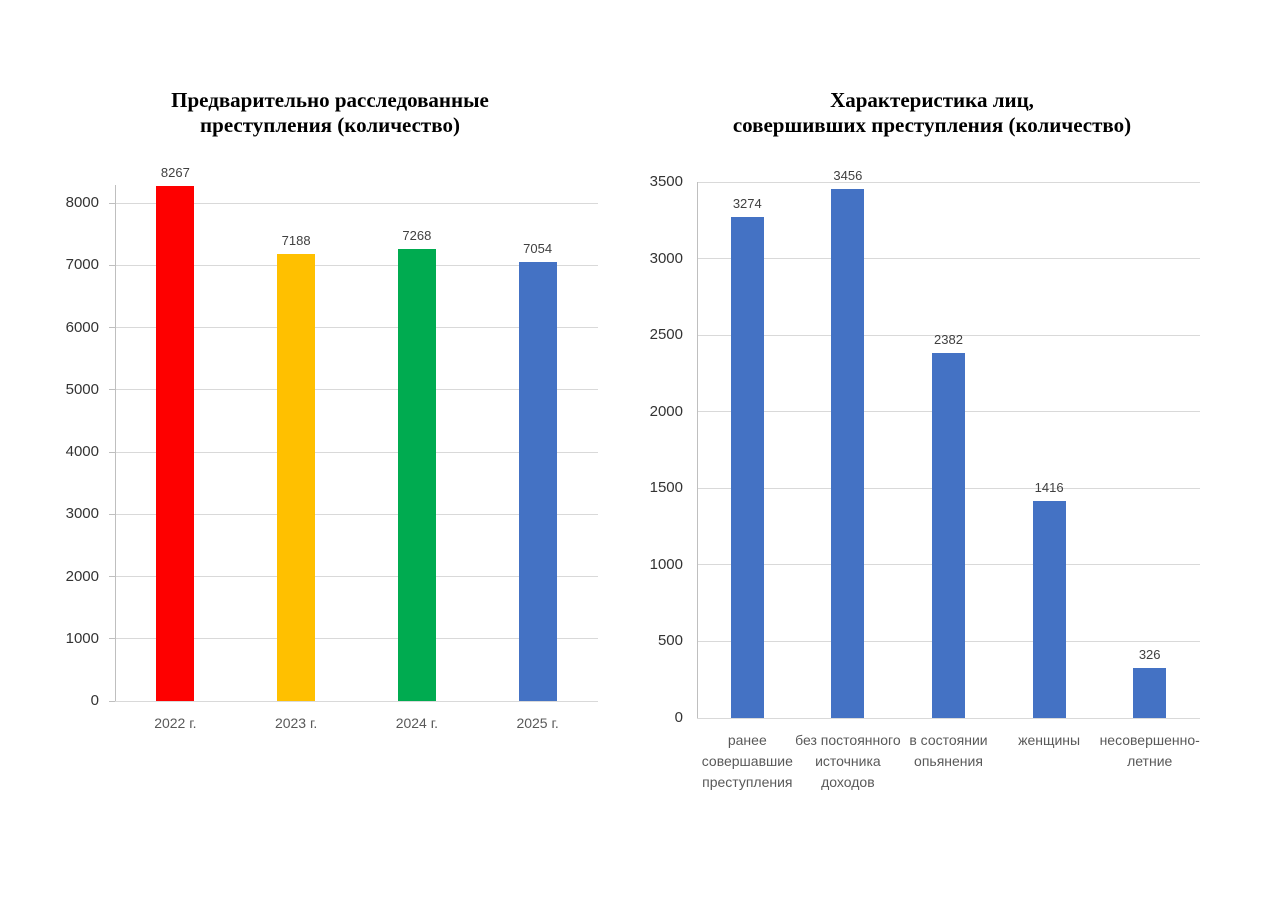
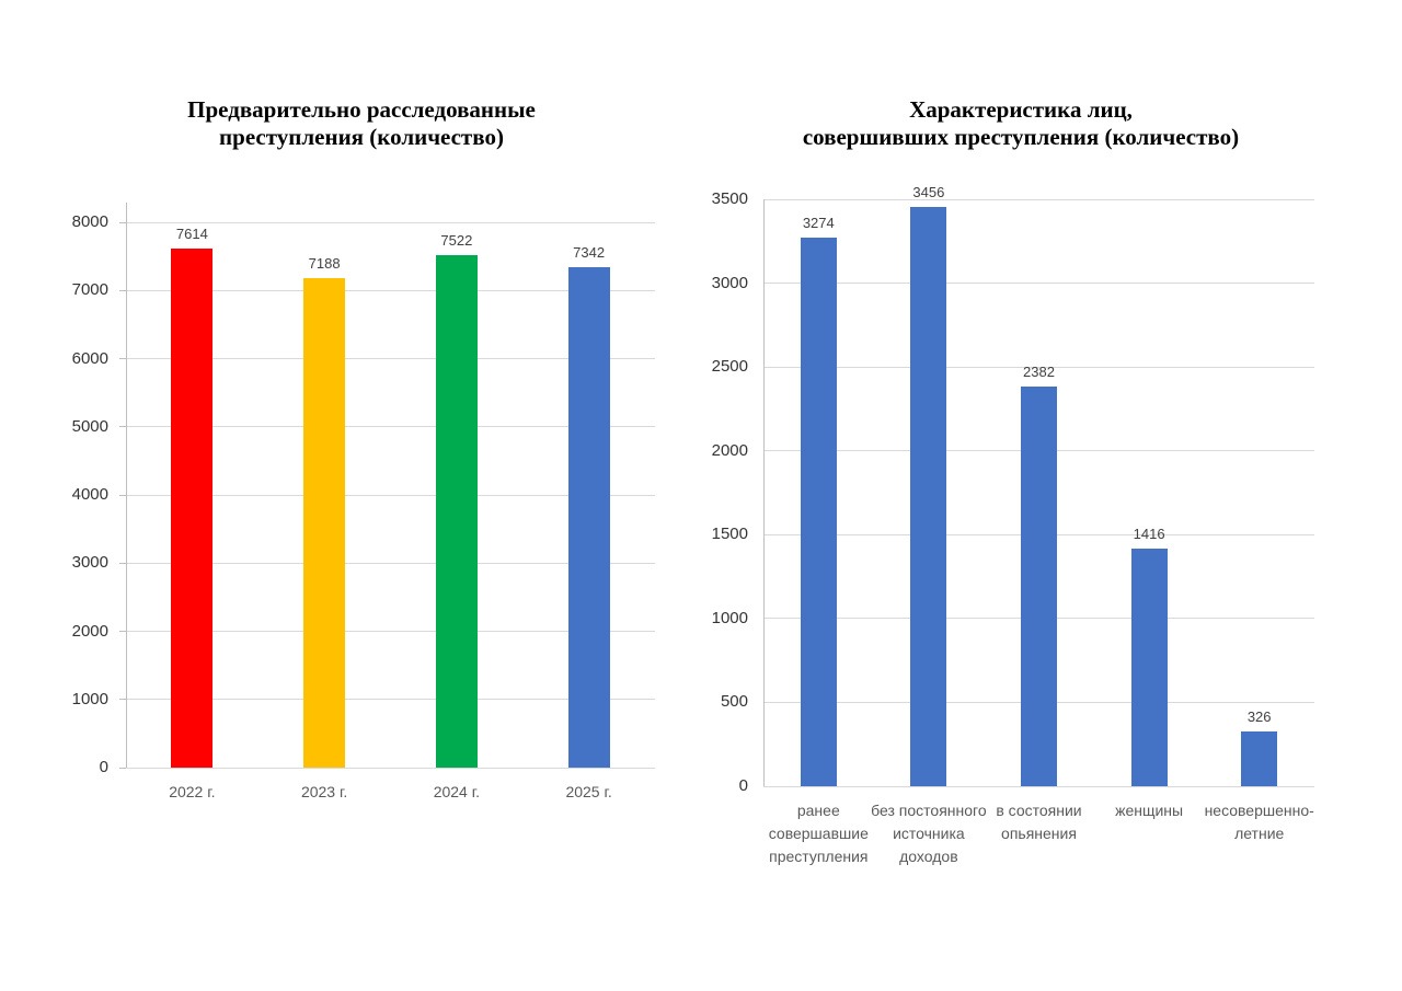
Предварительно расследованные преступления (количество)/2022 г.: 8267 -> 7614
Предварительно расследованные преступления (количество)/2024 г.: 7268 -> 7522
Предварительно расследованные преступления (количество)/2025 г.: 7054 -> 7342
